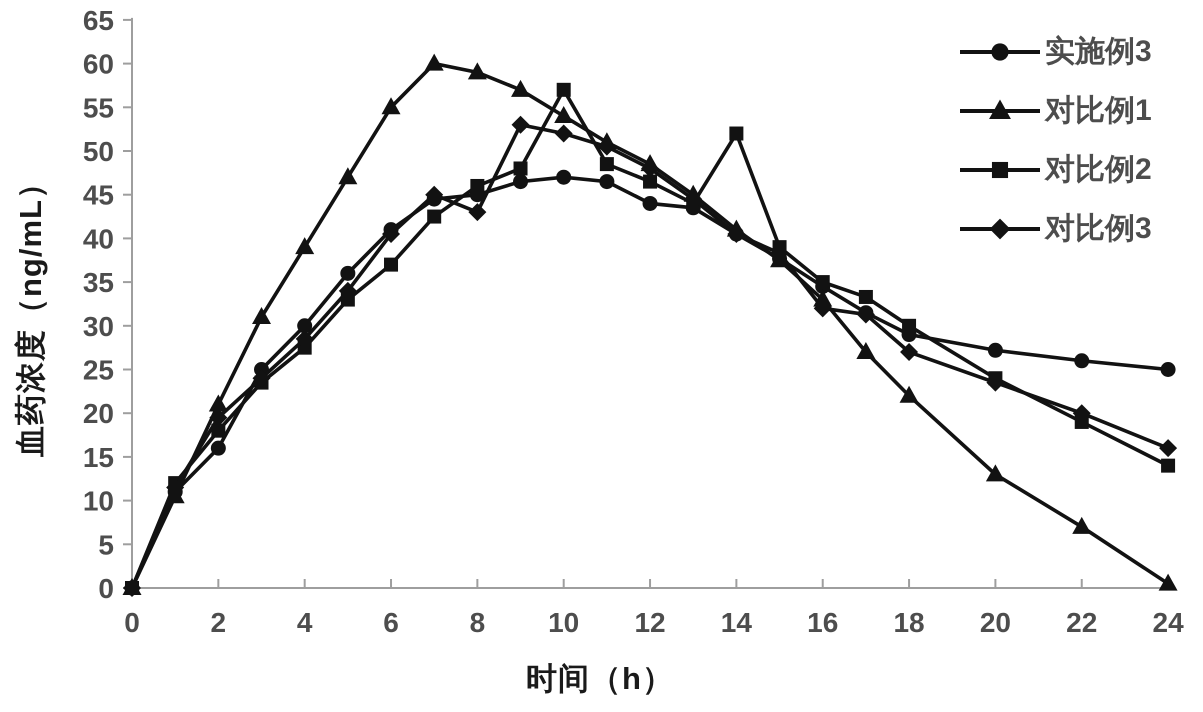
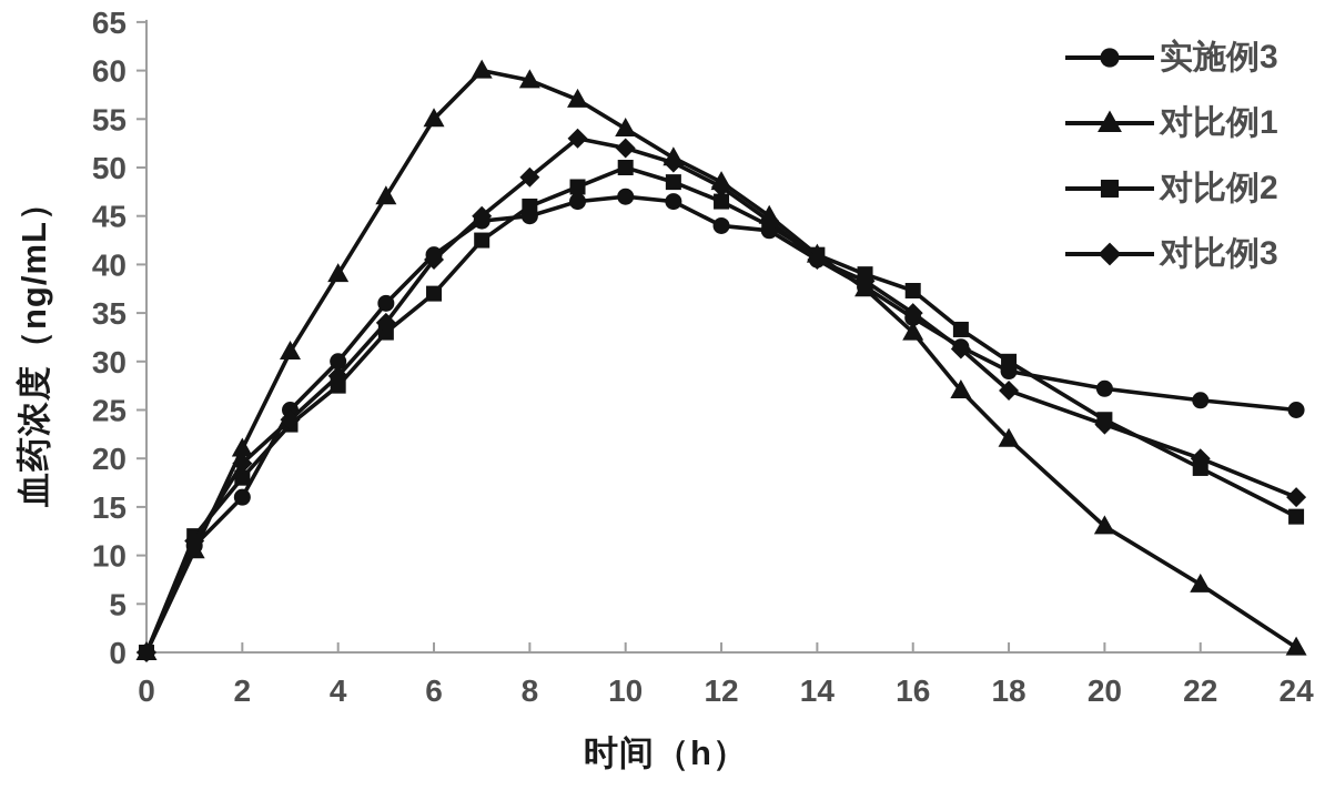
对比例3/8: 43 -> 49
对比例2/10: 57 -> 50
对比例2/14: 52 -> 41
对比例2/16: 35 -> 37
对比例3/16: 32 -> 35
